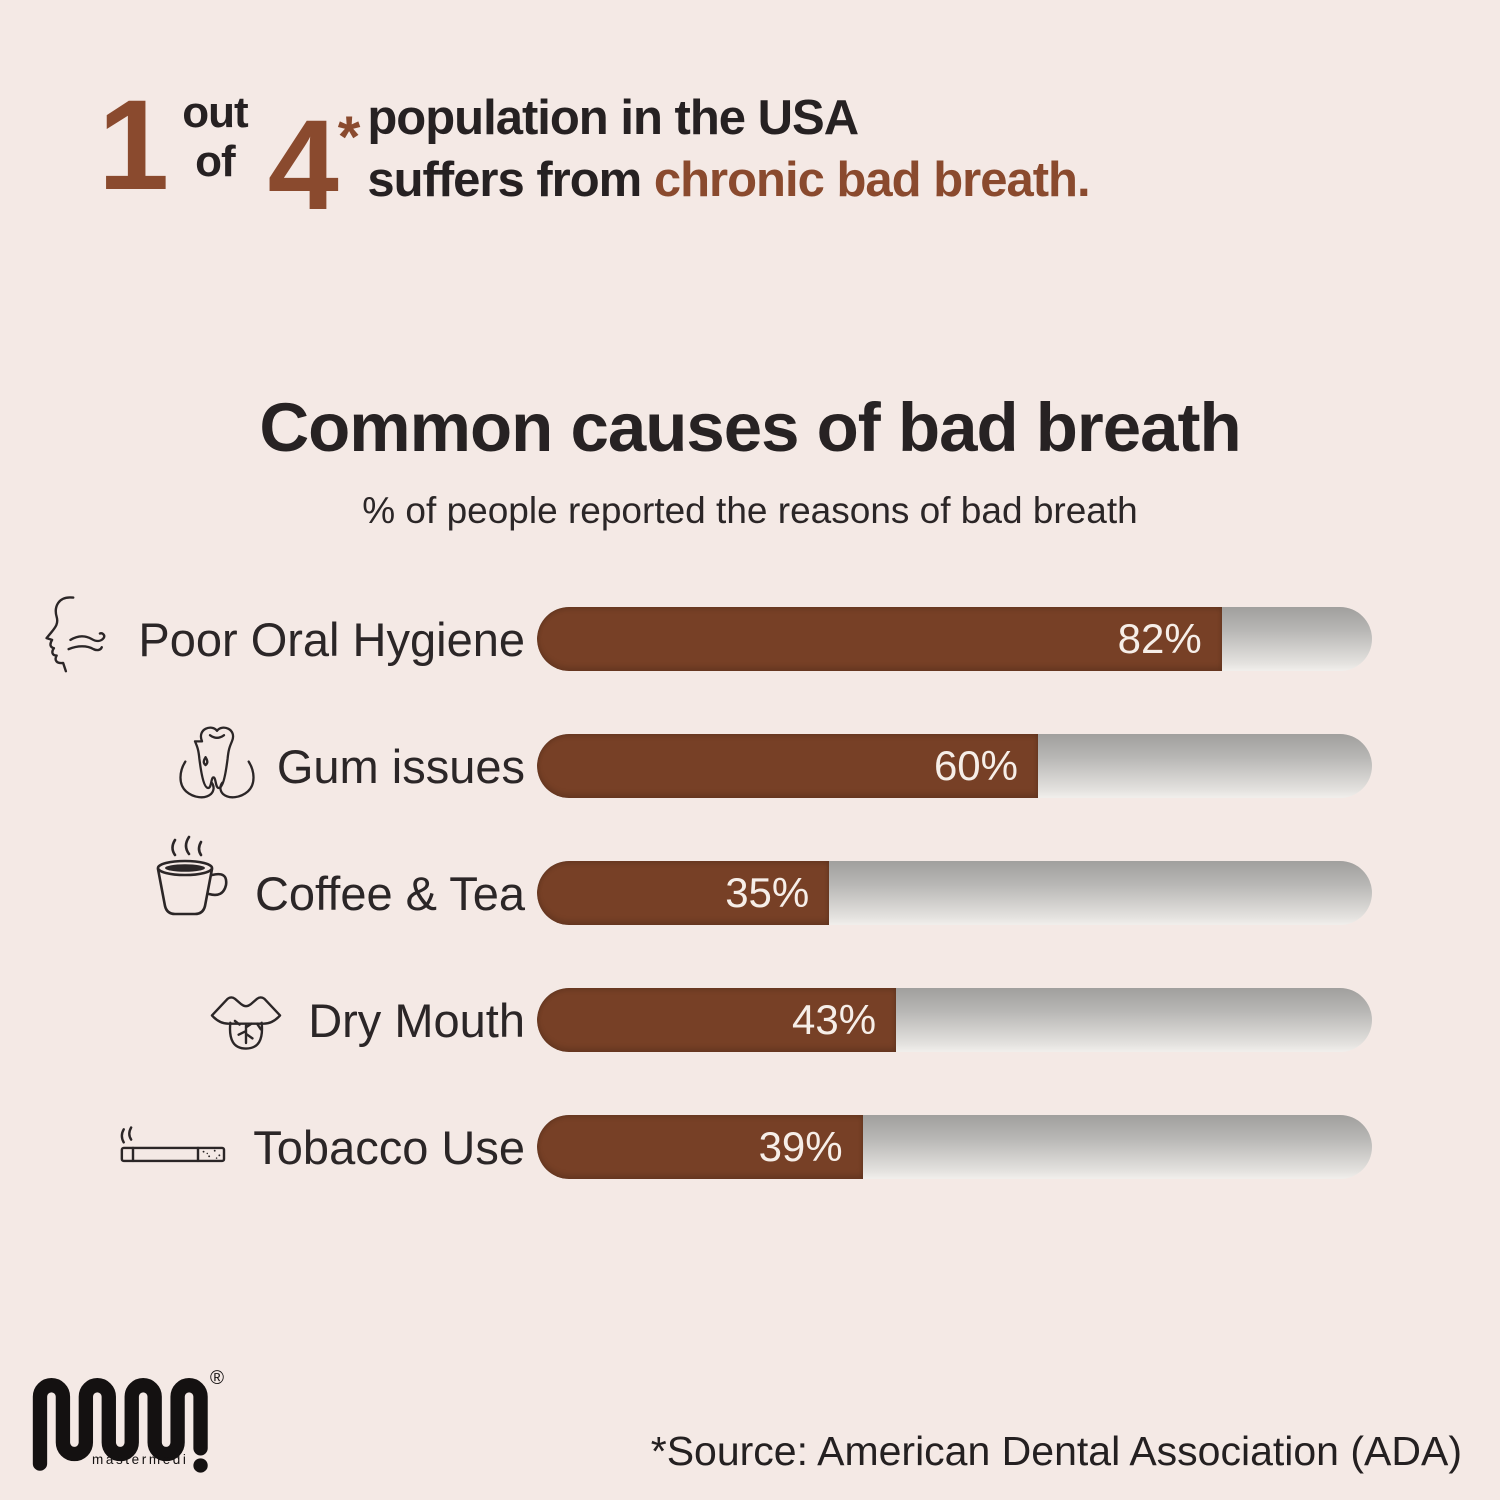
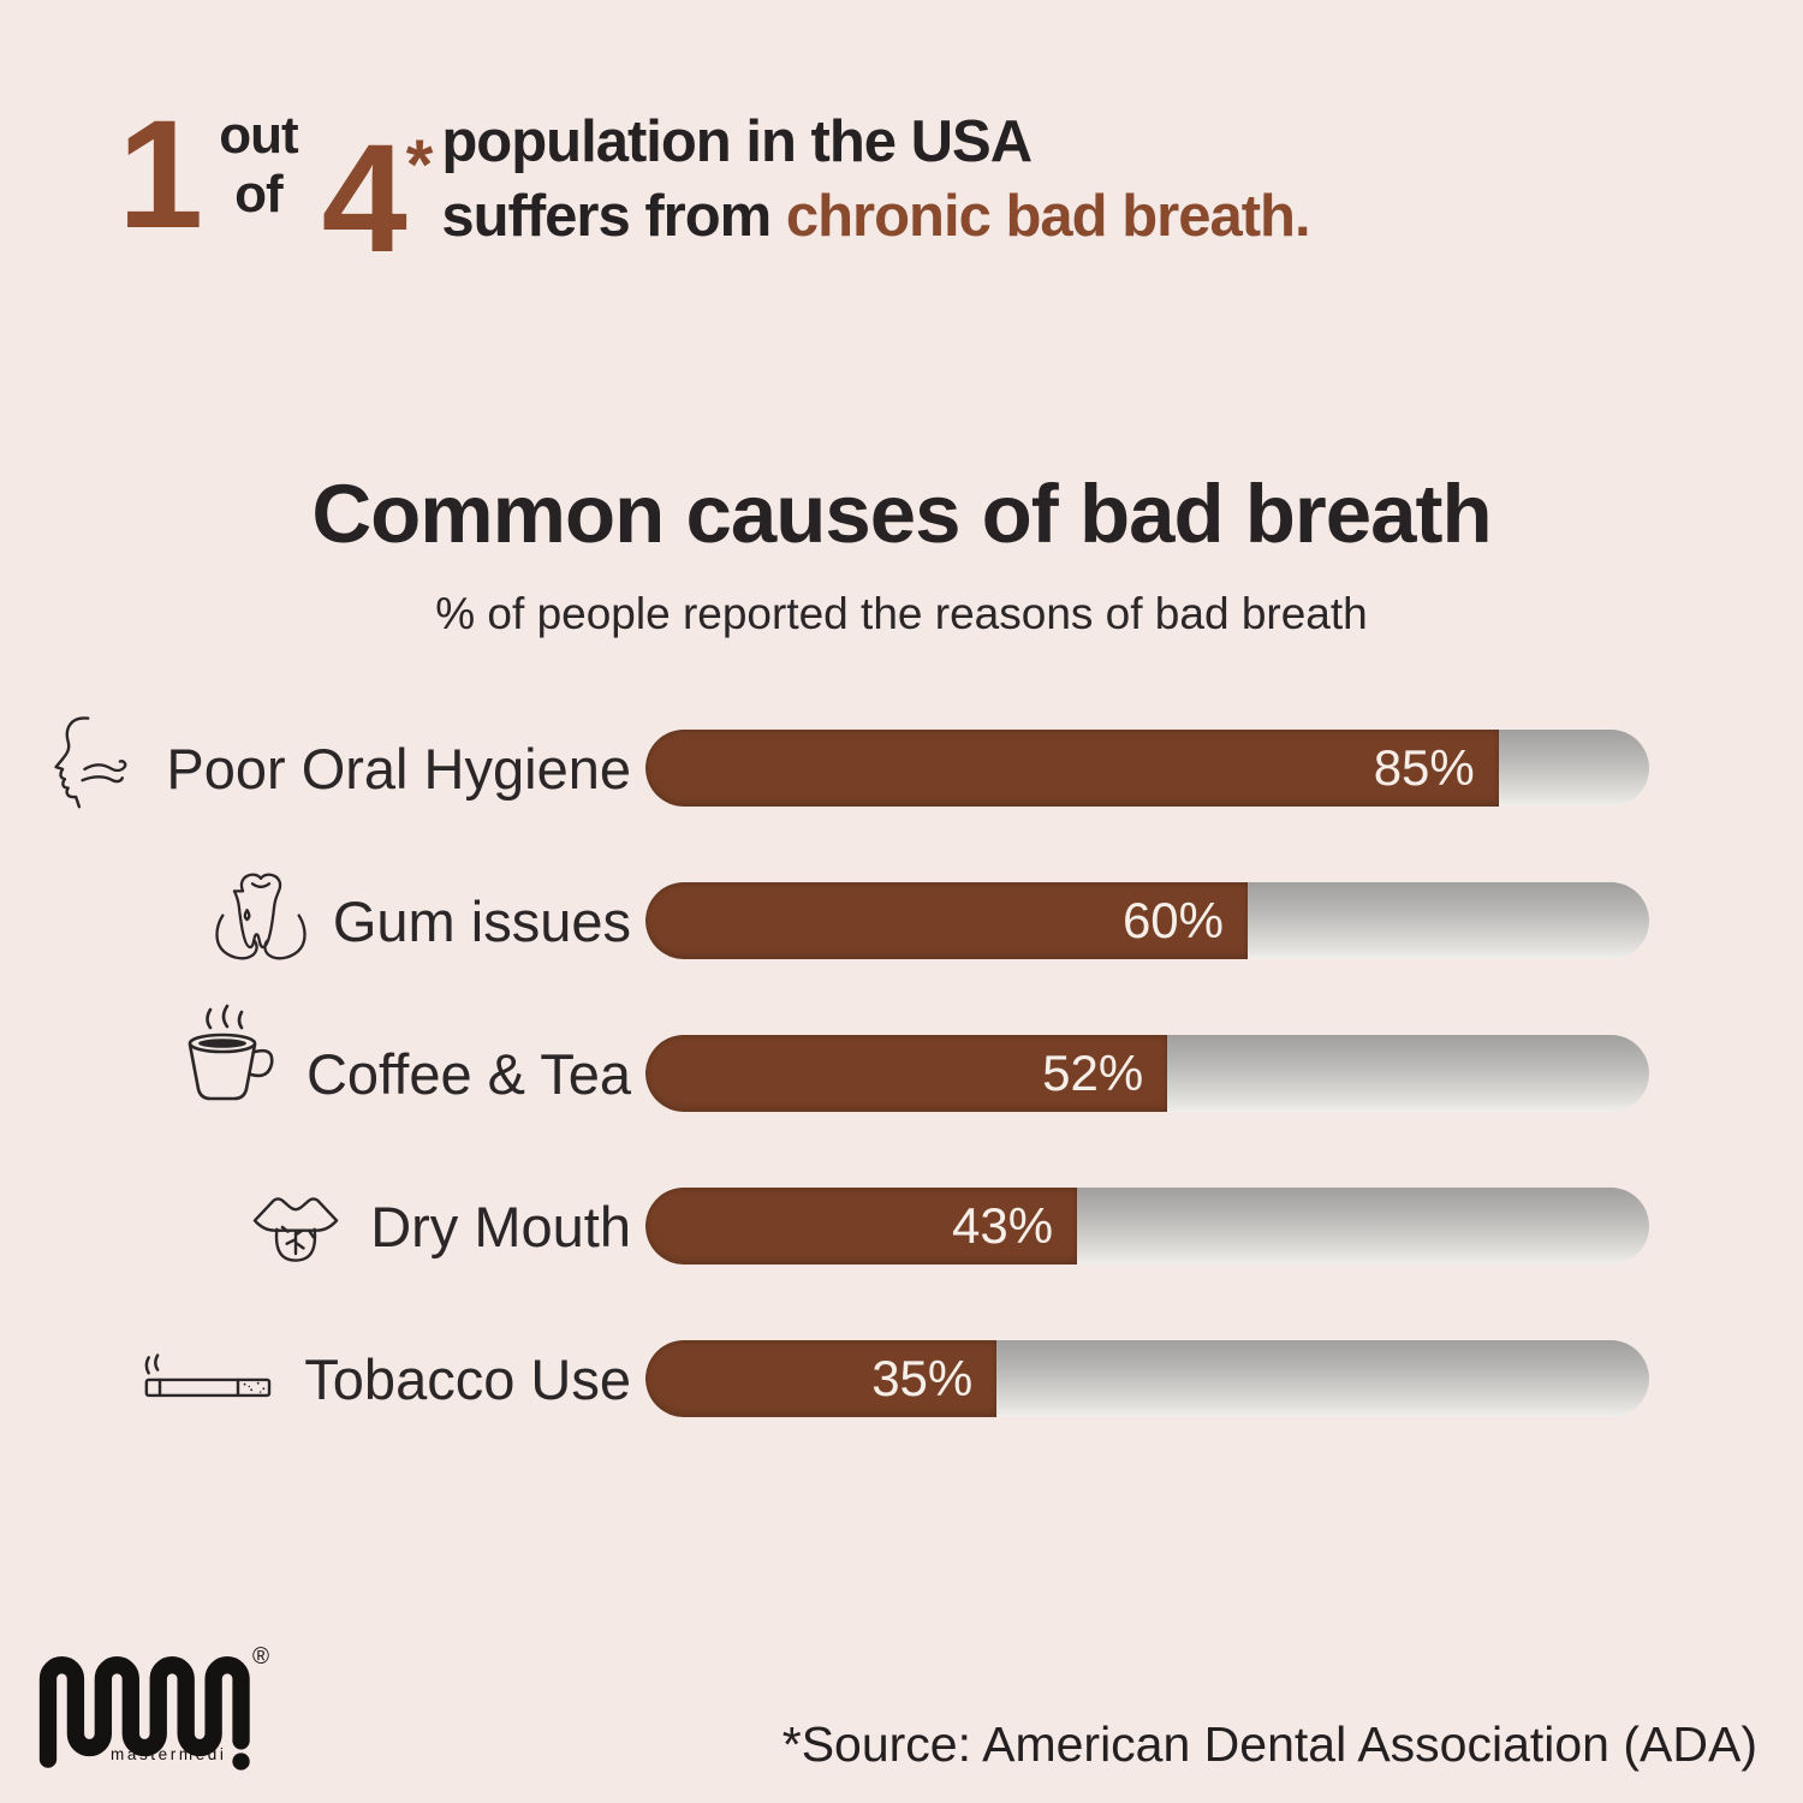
Poor Oral Hygiene: 82% -> 85%
Coffee & Tea: 35% -> 52%
Tobacco Use: 39% -> 35%
